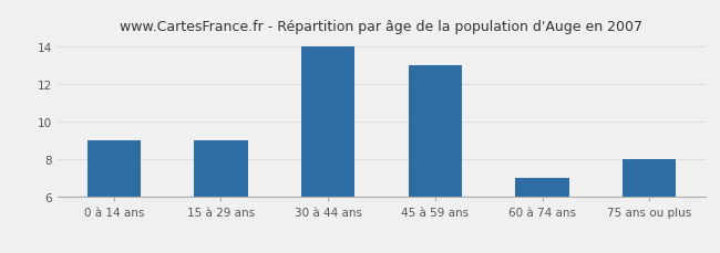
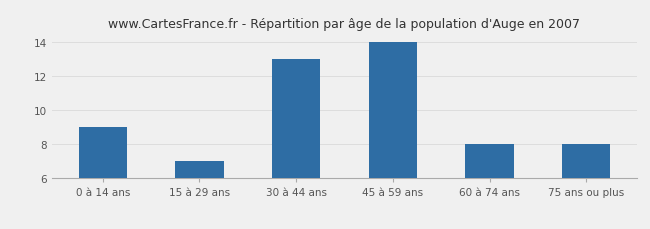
15 à 29 ans: 9 -> 7
30 à 44 ans: 14 -> 13
45 à 59 ans: 13 -> 14
60 à 74 ans: 7 -> 8
